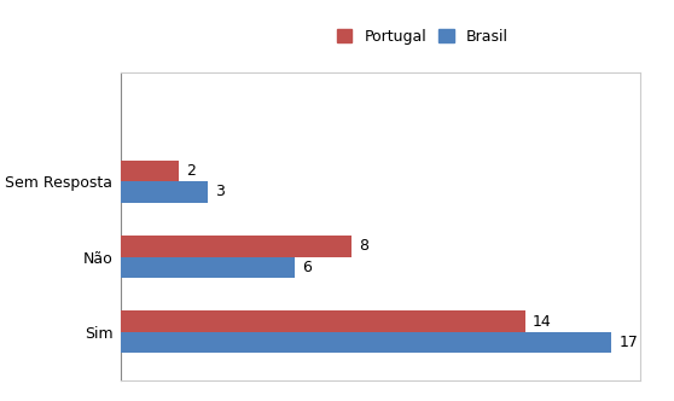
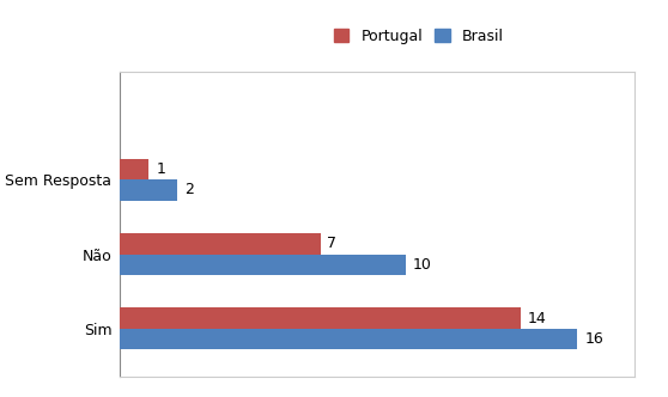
Portugal/Sem Resposta: 2 -> 1
Brasil/Sem Resposta: 3 -> 2
Portugal/Não: 8 -> 7
Brasil/Não: 6 -> 10
Brasil/Sim: 17 -> 16
